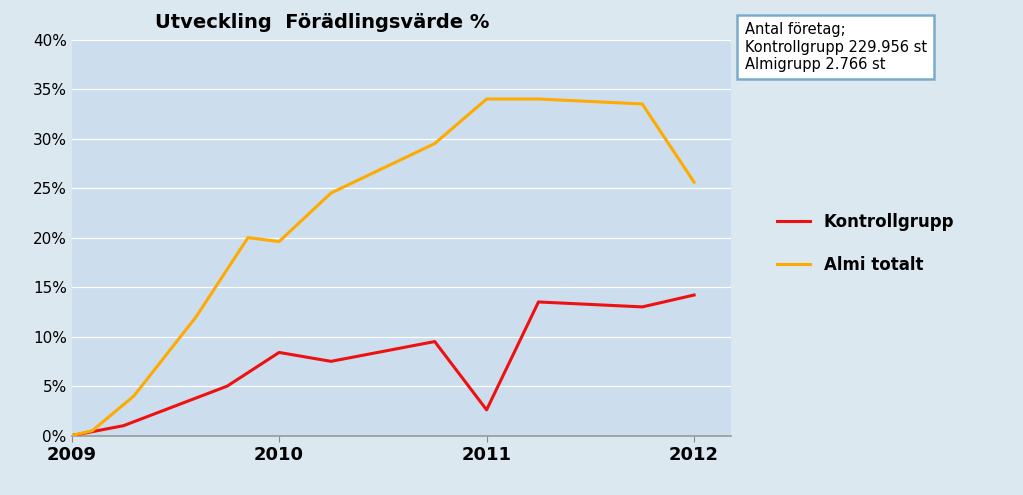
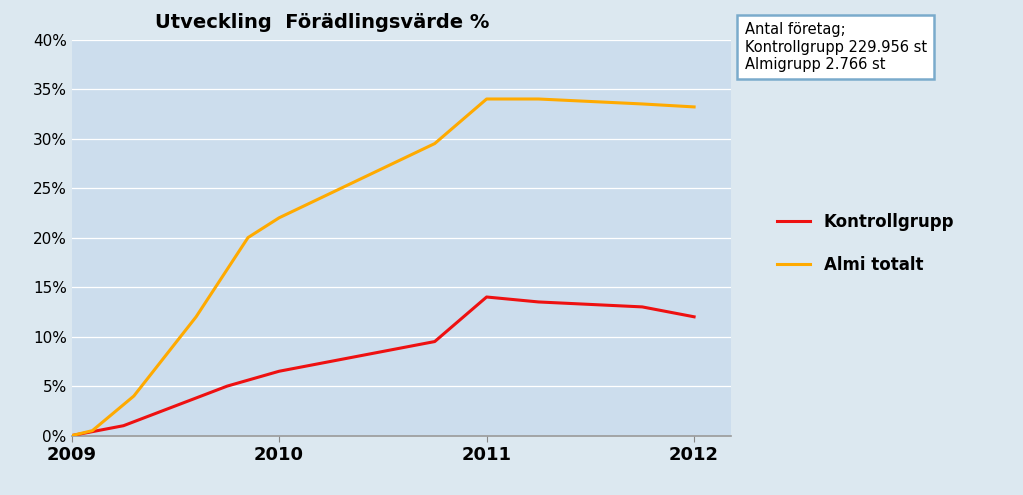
Kontrollgrupp/2010: 8.4% -> 6.5%
Almi totalt/2010: 19.6% -> 22.0%
Kontrollgrupp/2011: 2.6% -> 14.0%
Kontrollgrupp/2012: 14.2% -> 12.0%
Almi totalt/2012: 25.6% -> 33.2%
